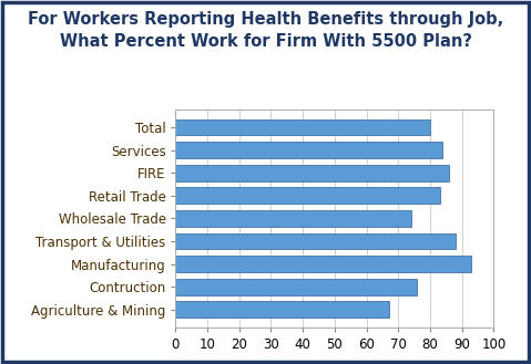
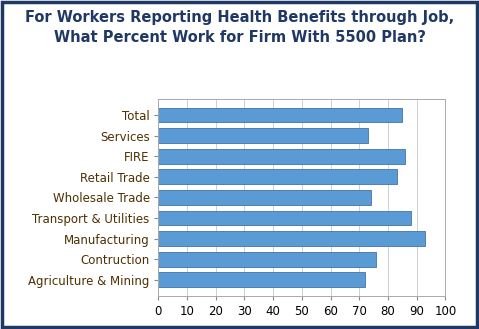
Total: 80 -> 85
Services: 84 -> 73
Agriculture & Mining: 67 -> 72
